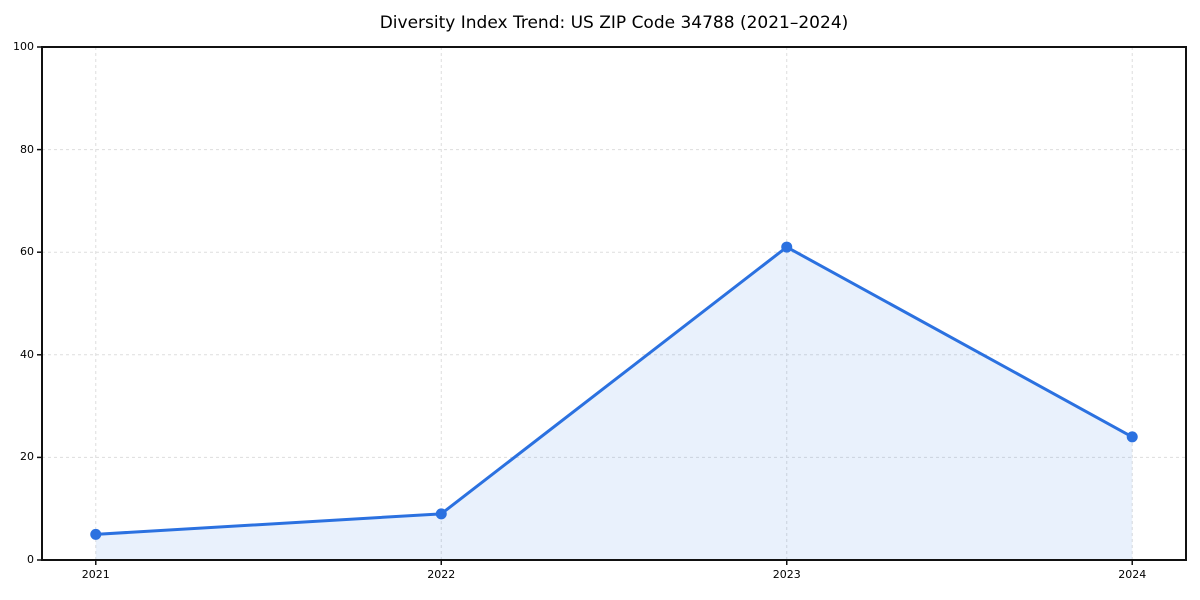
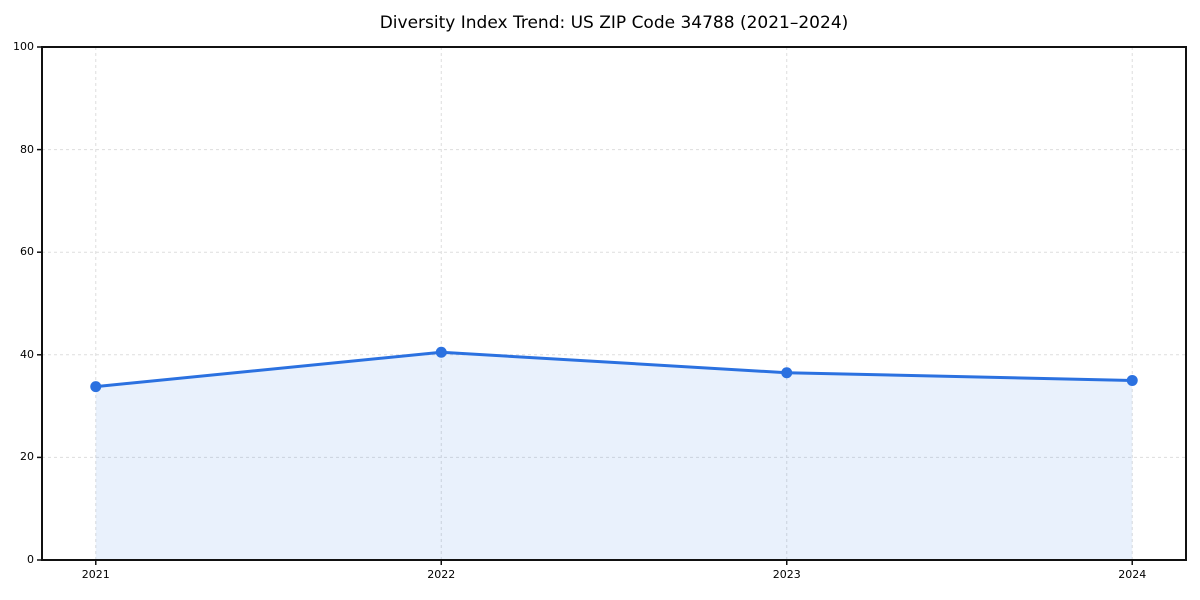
2021: 5 -> 34
2022: 9 -> 40
2023: 61 -> 36
2024: 24 -> 35
